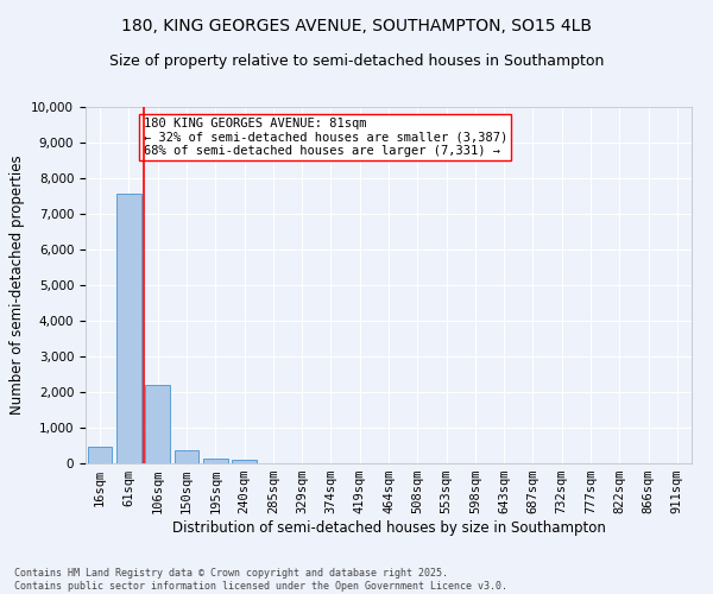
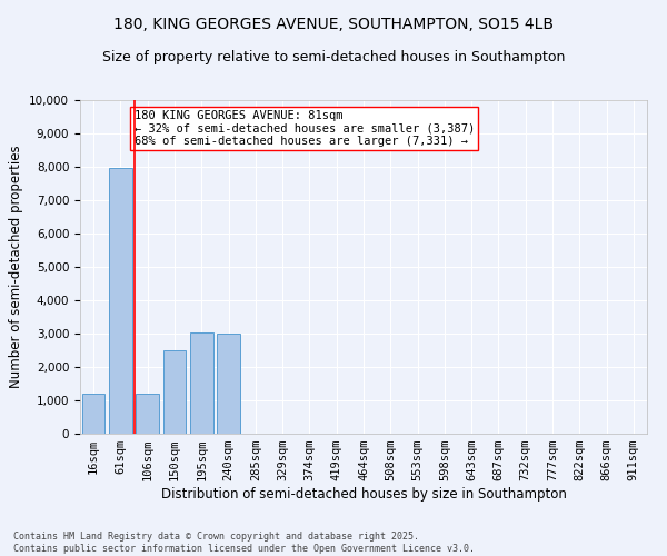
16sqm: 480 -> 1,200
61sqm: 7,580 -> 7,950
106sqm: 2,200 -> 1,200
150sqm: 370 -> 2,500
195sqm: 130 -> 3,050
240sqm: 100 -> 3,000
